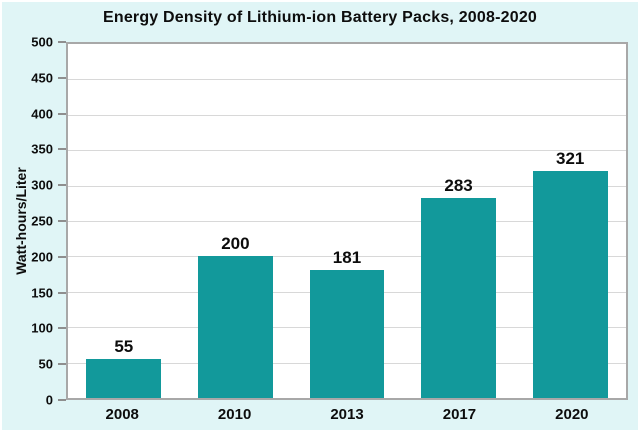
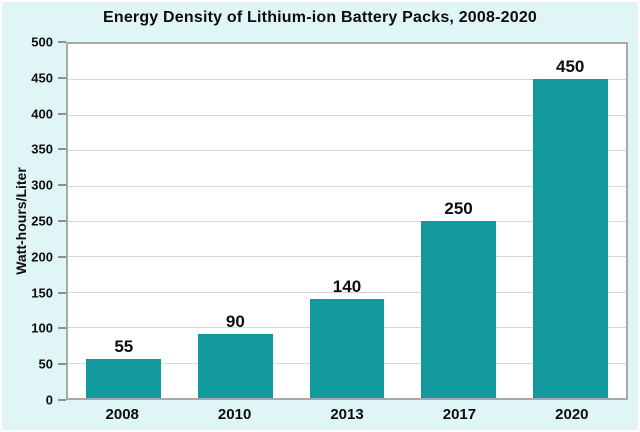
2010: 200 -> 90
2013: 181 -> 140
2017: 283 -> 250
2020: 321 -> 450
